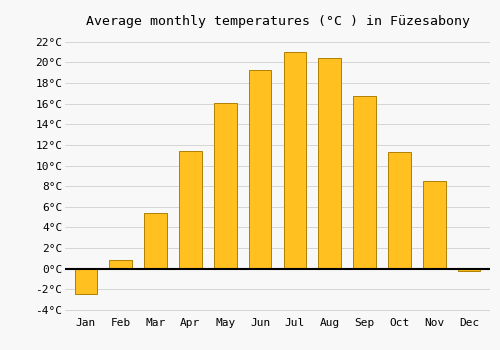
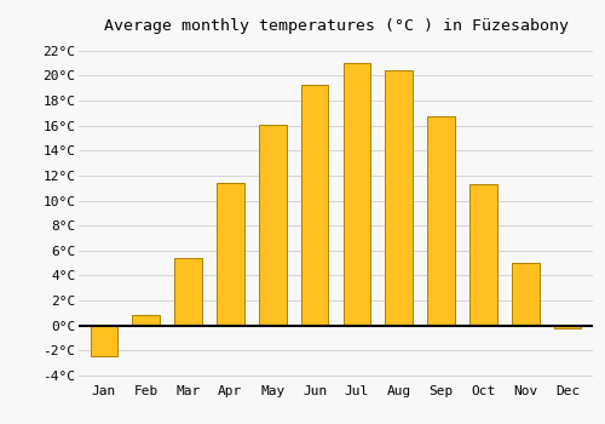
Nov: 8.5°C -> 5.0°C
